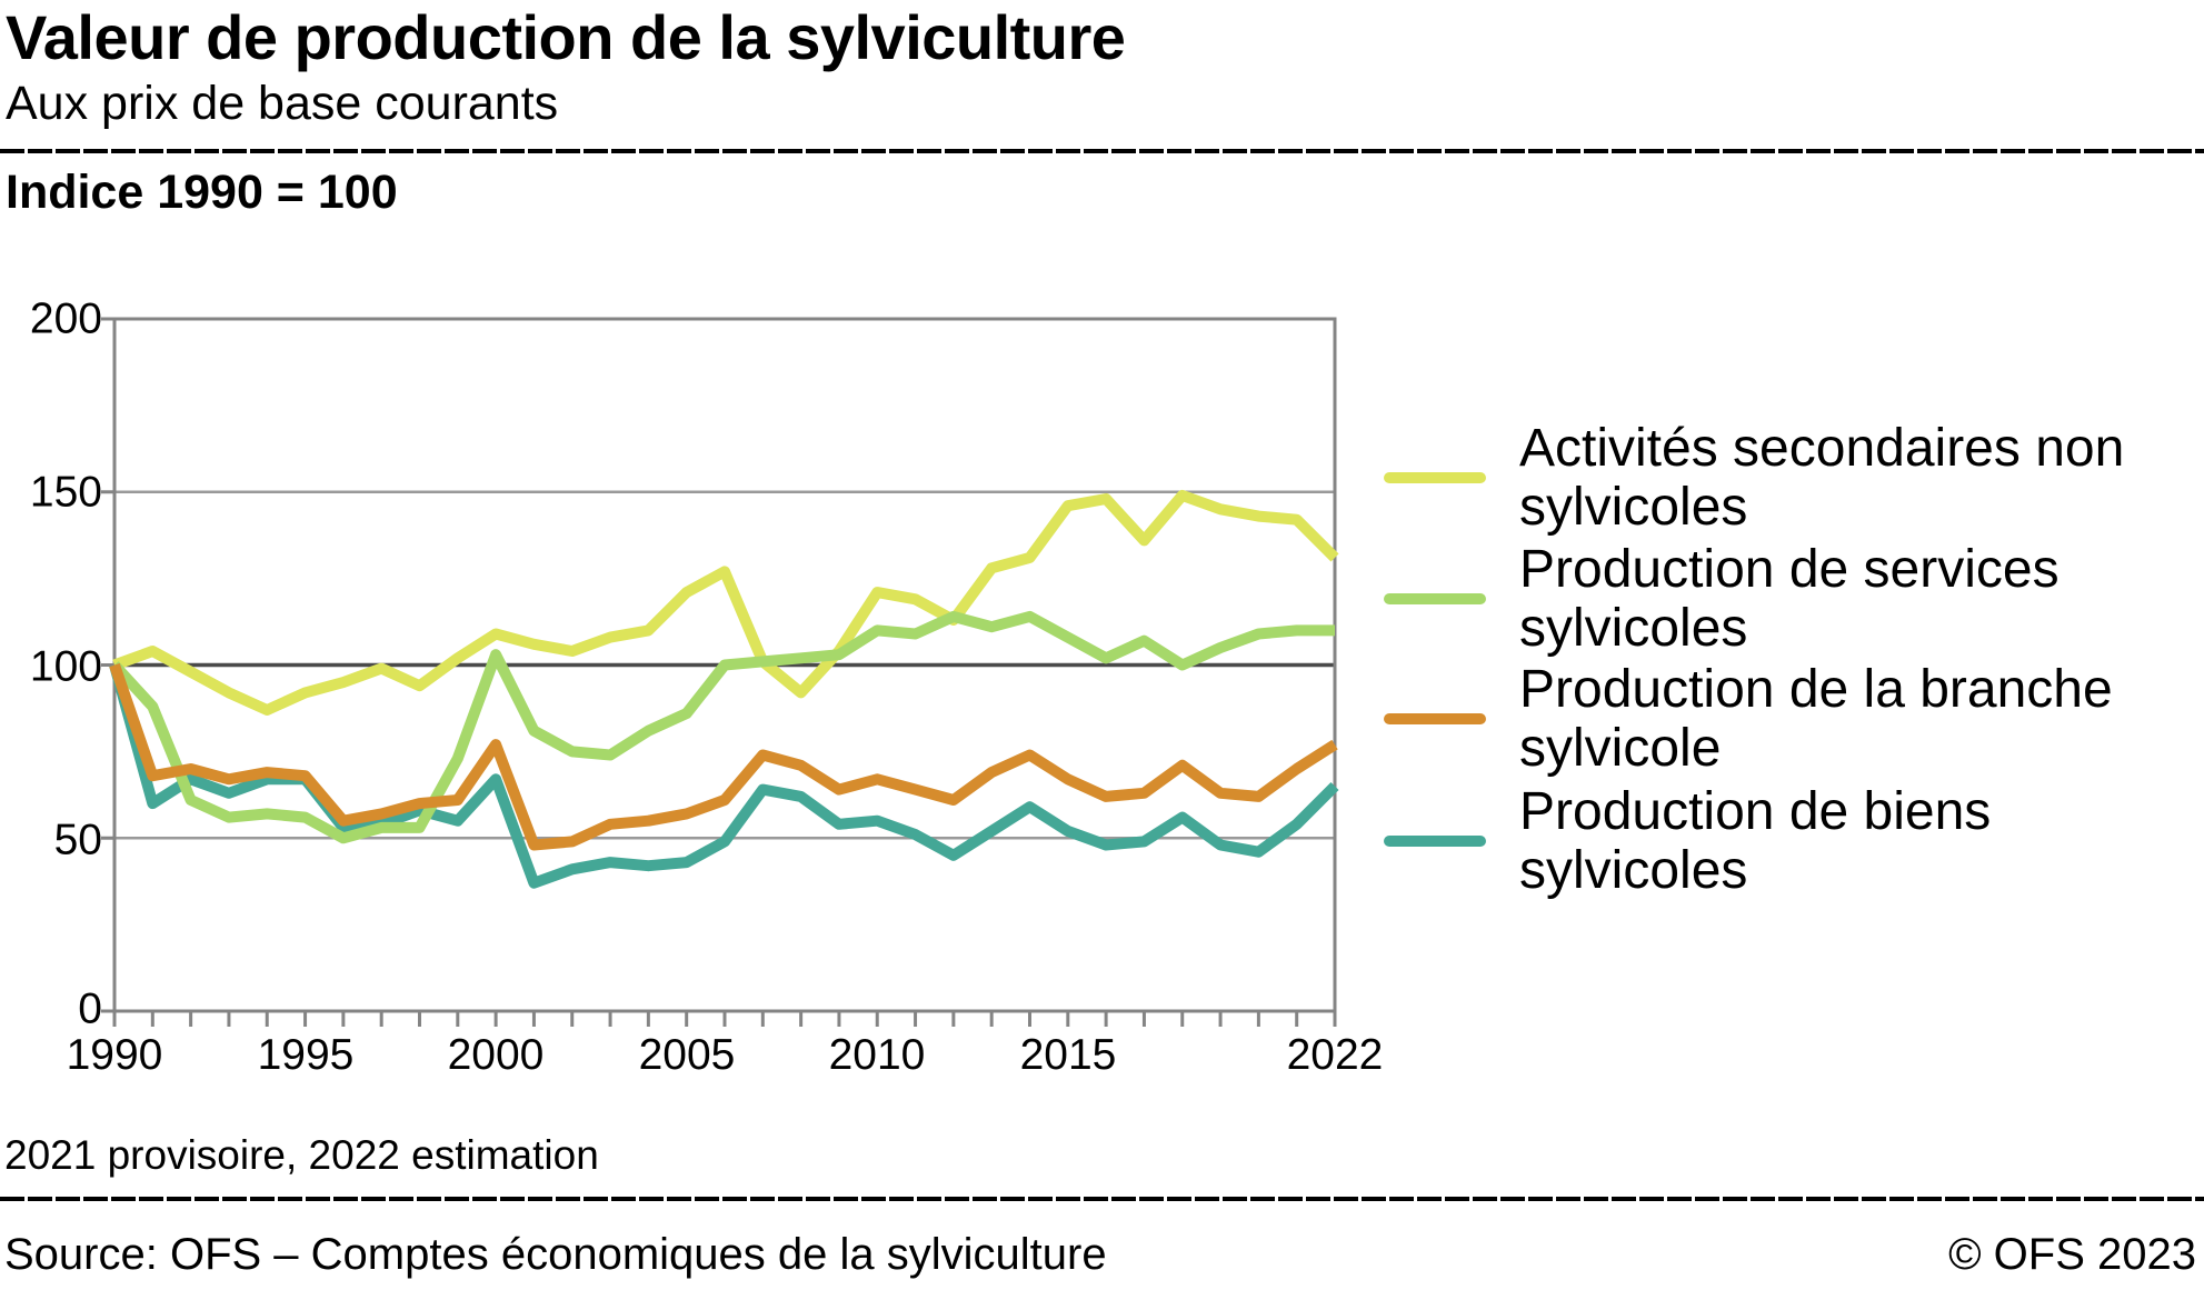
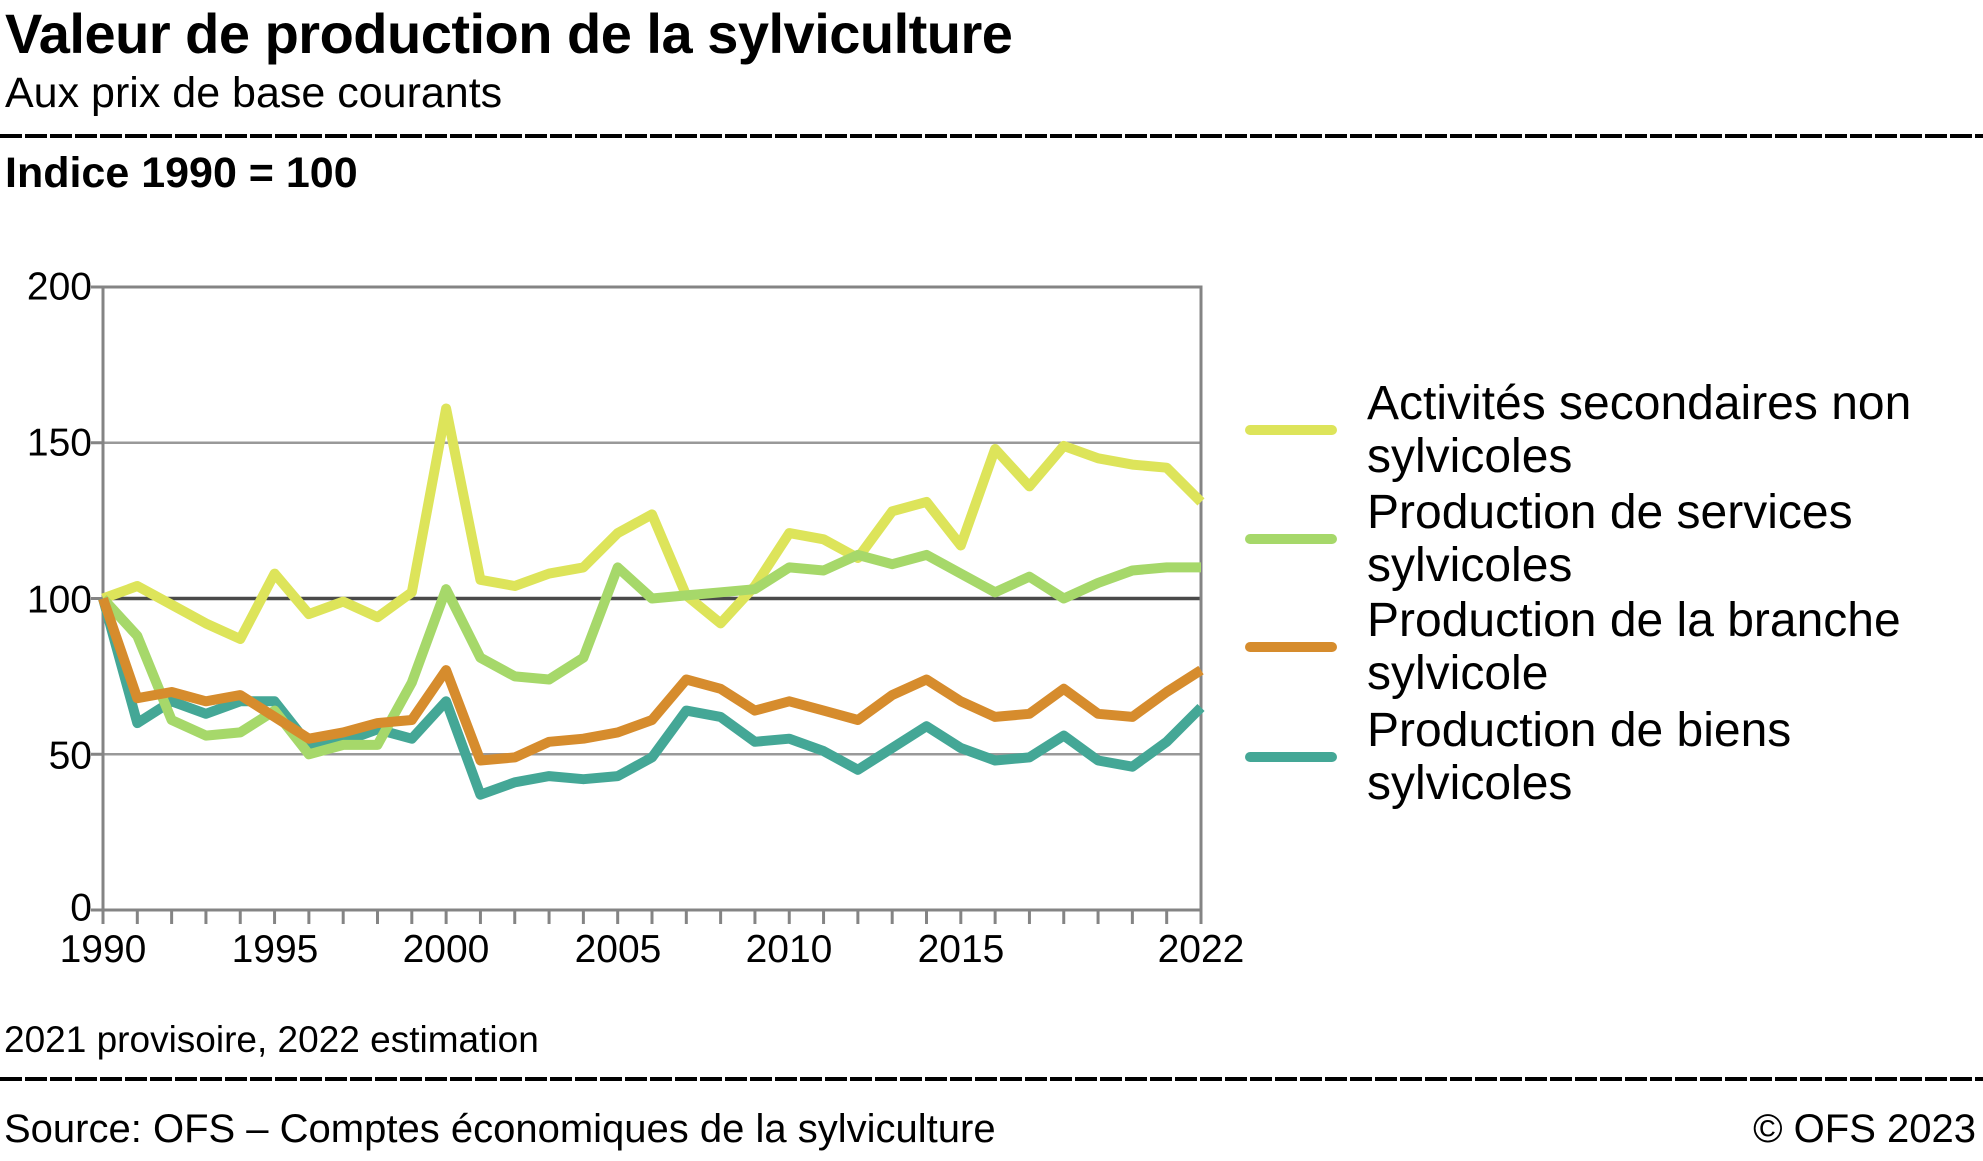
Activités secondaires non sylvicoles/1995: 92 -> 108
Production de services sylvicoles/1995: 56 -> 64
Production de la branche sylvicole/1995: 68 -> 62
Activités secondaires non sylvicoles/2000: 109 -> 161
Production de services sylvicoles/2005: 86 -> 110
Activités secondaires non sylvicoles/2015: 146 -> 117
